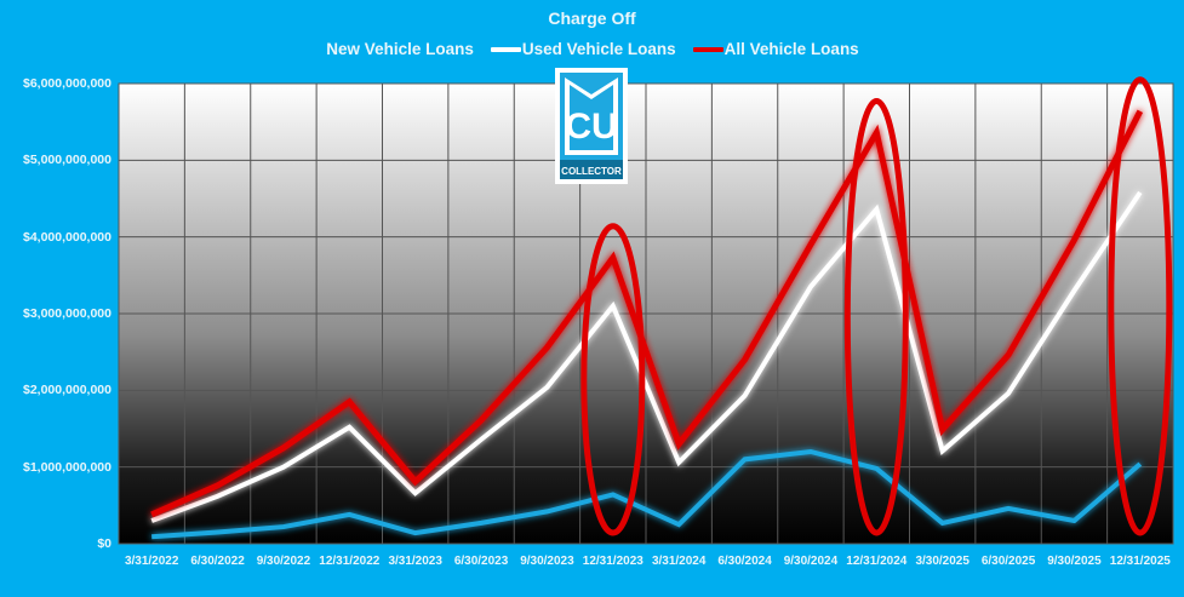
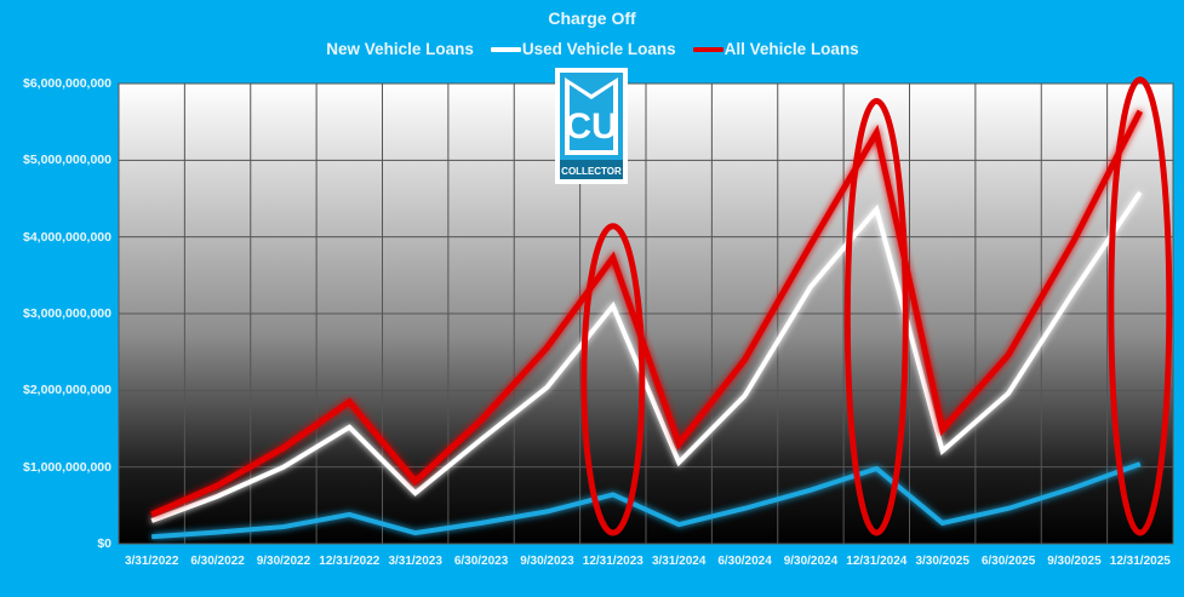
New Vehicle Loans/6/30/2024: $1100000000 -> $500000000
New Vehicle Loans/9/30/2024: $1200000000 -> $700000000
New Vehicle Loans/9/30/2025: $300000000 -> $700000000
